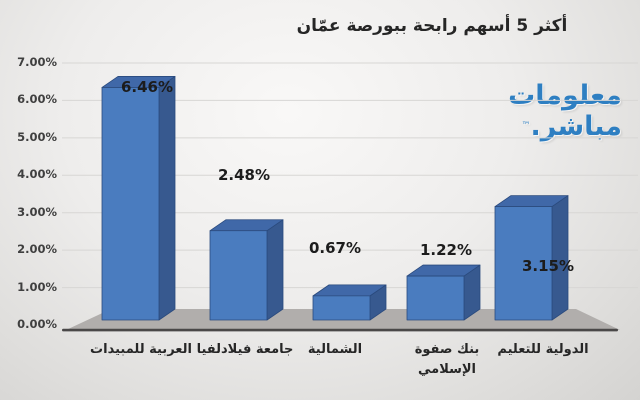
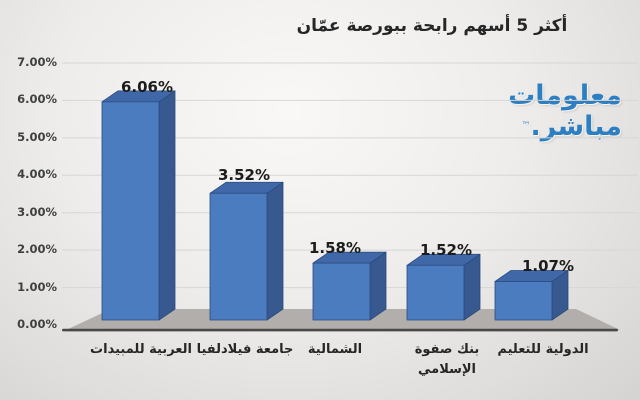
العربية للمبيدات: 6.46% -> 6.06%
جامعة فيلادلفيا: 2.48% -> 3.52%
الشمالية: 0.67% -> 1.58%
بنك صفوة الإسلامي: 1.22% -> 1.52%
الدولية للتعليم: 3.15% -> 1.07%
